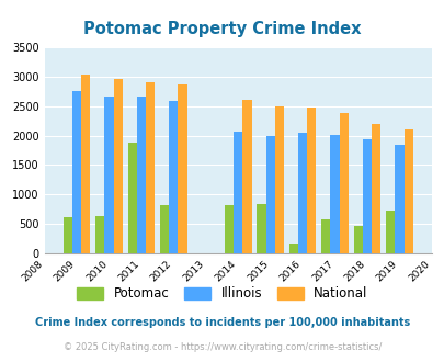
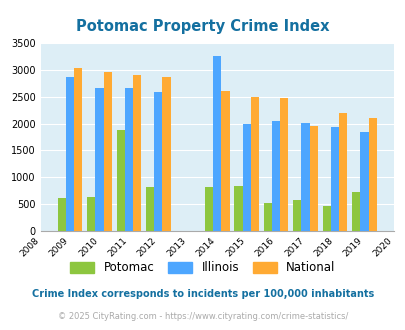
Illinois/2009: 2750 -> 2860
Illinois/2014: 2060 -> 3260
Potomac/2016: 160 -> 520
National/2017: 2390 -> 1960
